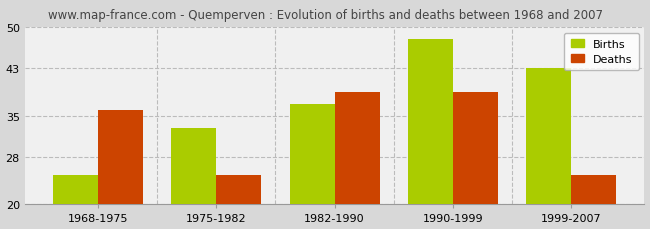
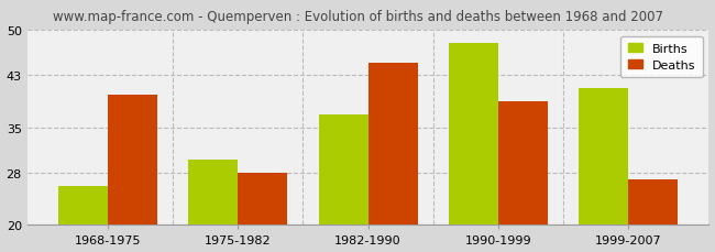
Births/1968-1975: 25 -> 26
Deaths/1968-1975: 36 -> 40
Births/1975-1982: 33 -> 30
Deaths/1975-1982: 25 -> 28
Deaths/1982-1990: 39 -> 45
Births/1999-2007: 43 -> 41
Deaths/1999-2007: 25 -> 27
